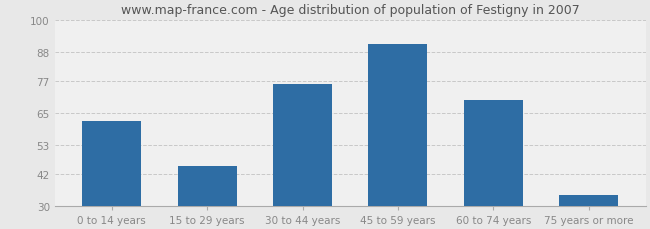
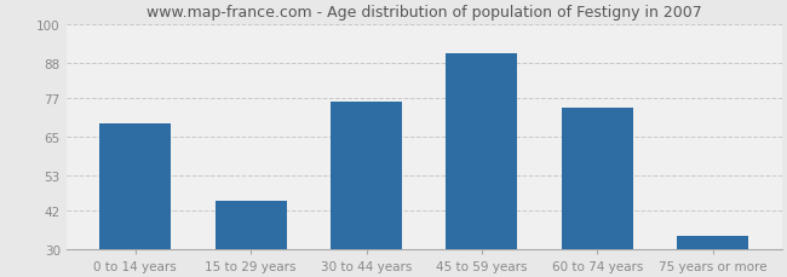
0 to 14 years: 62 -> 69
60 to 74 years: 70 -> 74
